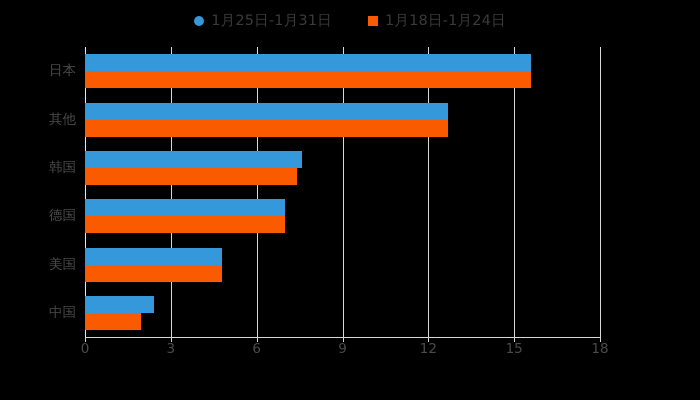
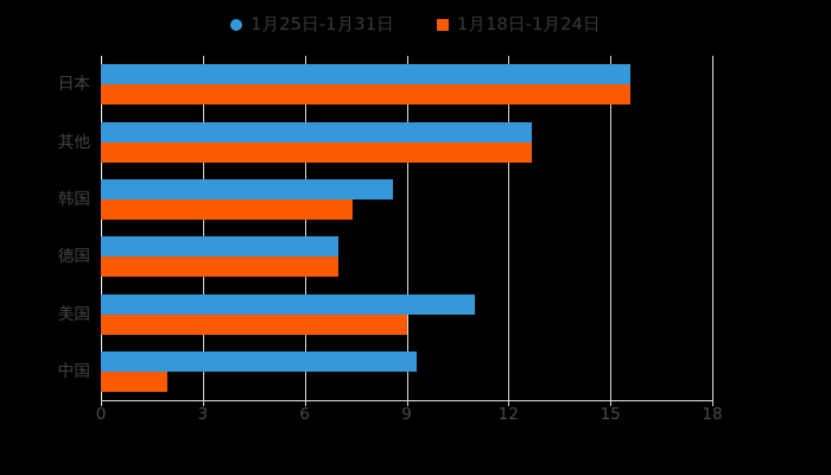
1月25日-1月31日/韩国: 7.6 -> 8.6
1月25日-1月31日/美国: 4.8 -> 11.0
1月18日-1月24日/美国: 4.8 -> 9.0
1月25日-1月31日/中国: 2.4 -> 9.3
